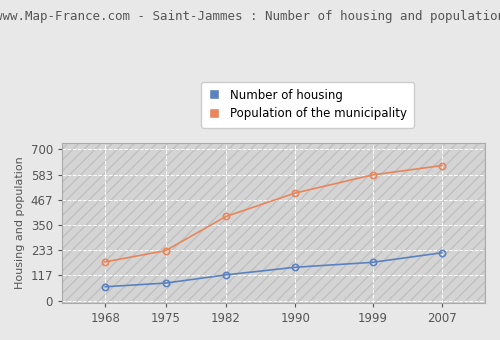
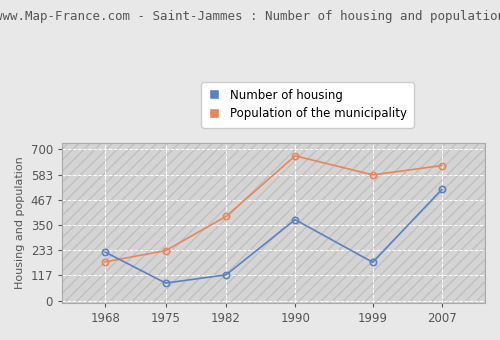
Number of housing/1968: 65 -> 225
Number of housing/1990: 155 -> 375
Population of the municipality/1990: 498 -> 670
Number of housing/2007: 222 -> 515
